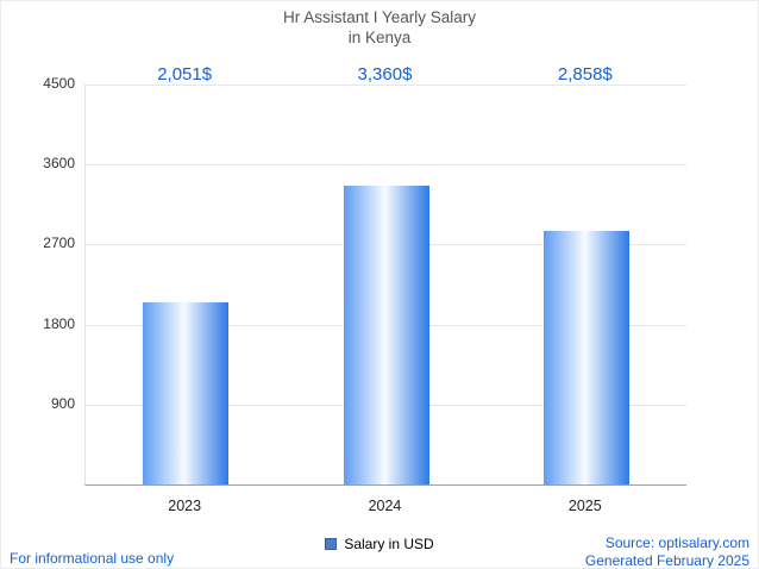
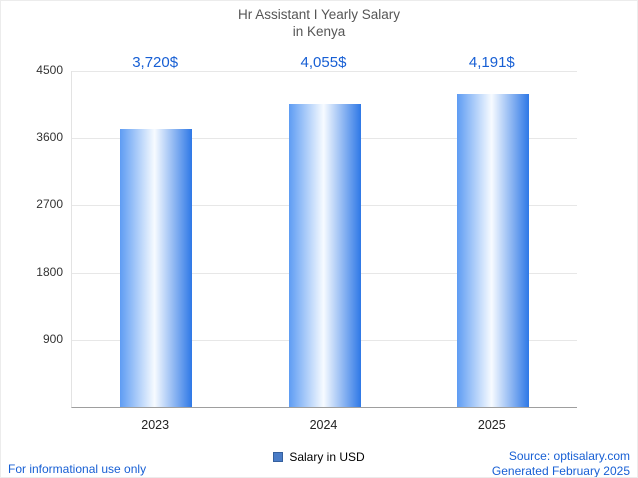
2023: 2,051 -> 3,720
2024: 3,360 -> 4,055
2025: 2,858 -> 4,191
